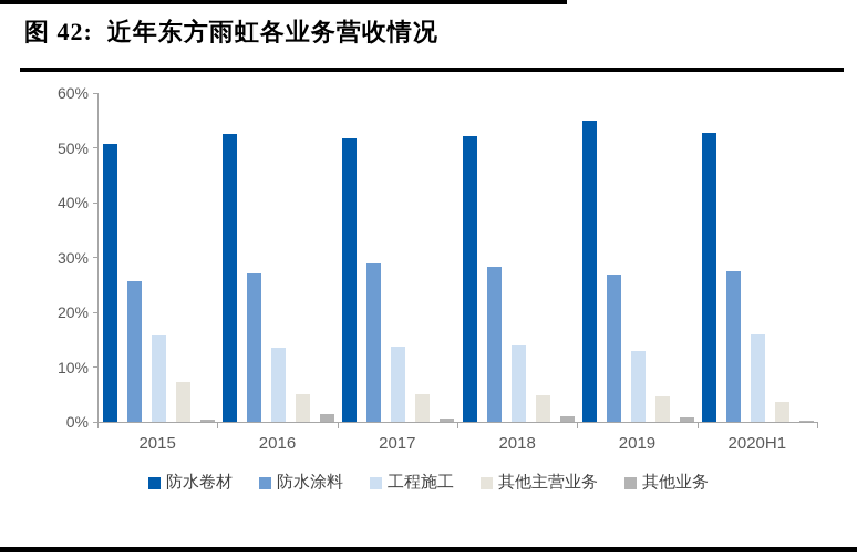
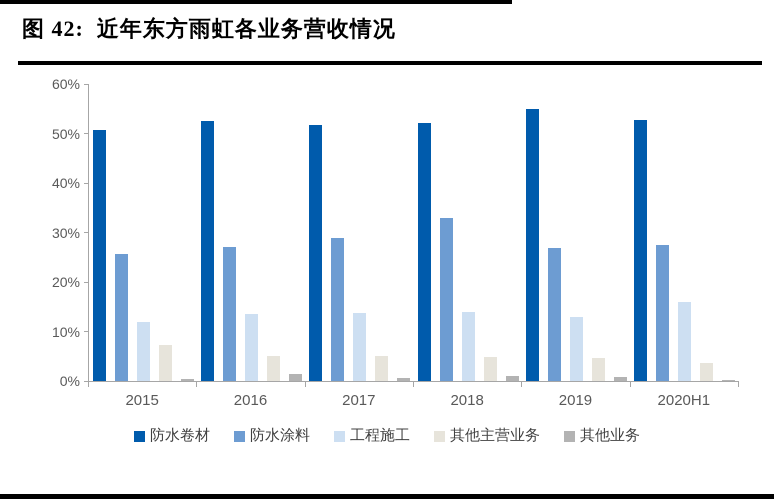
工程施工/2015: 16% -> 12%
防水涂料/2018: 28% -> 33%
